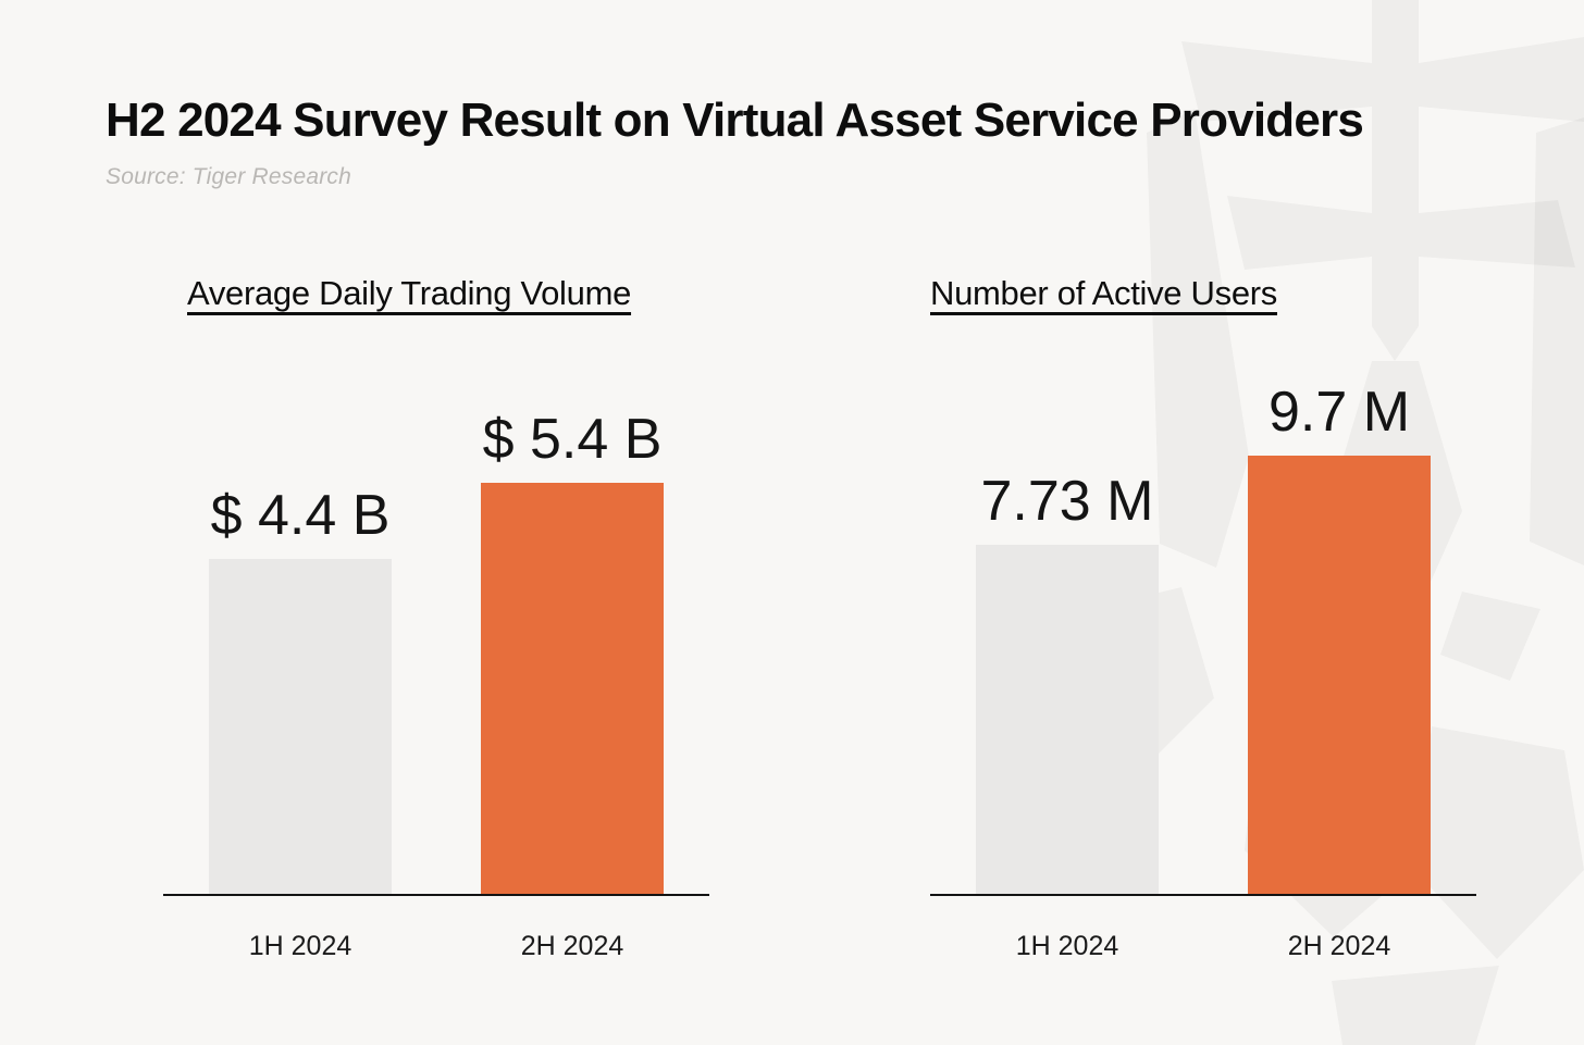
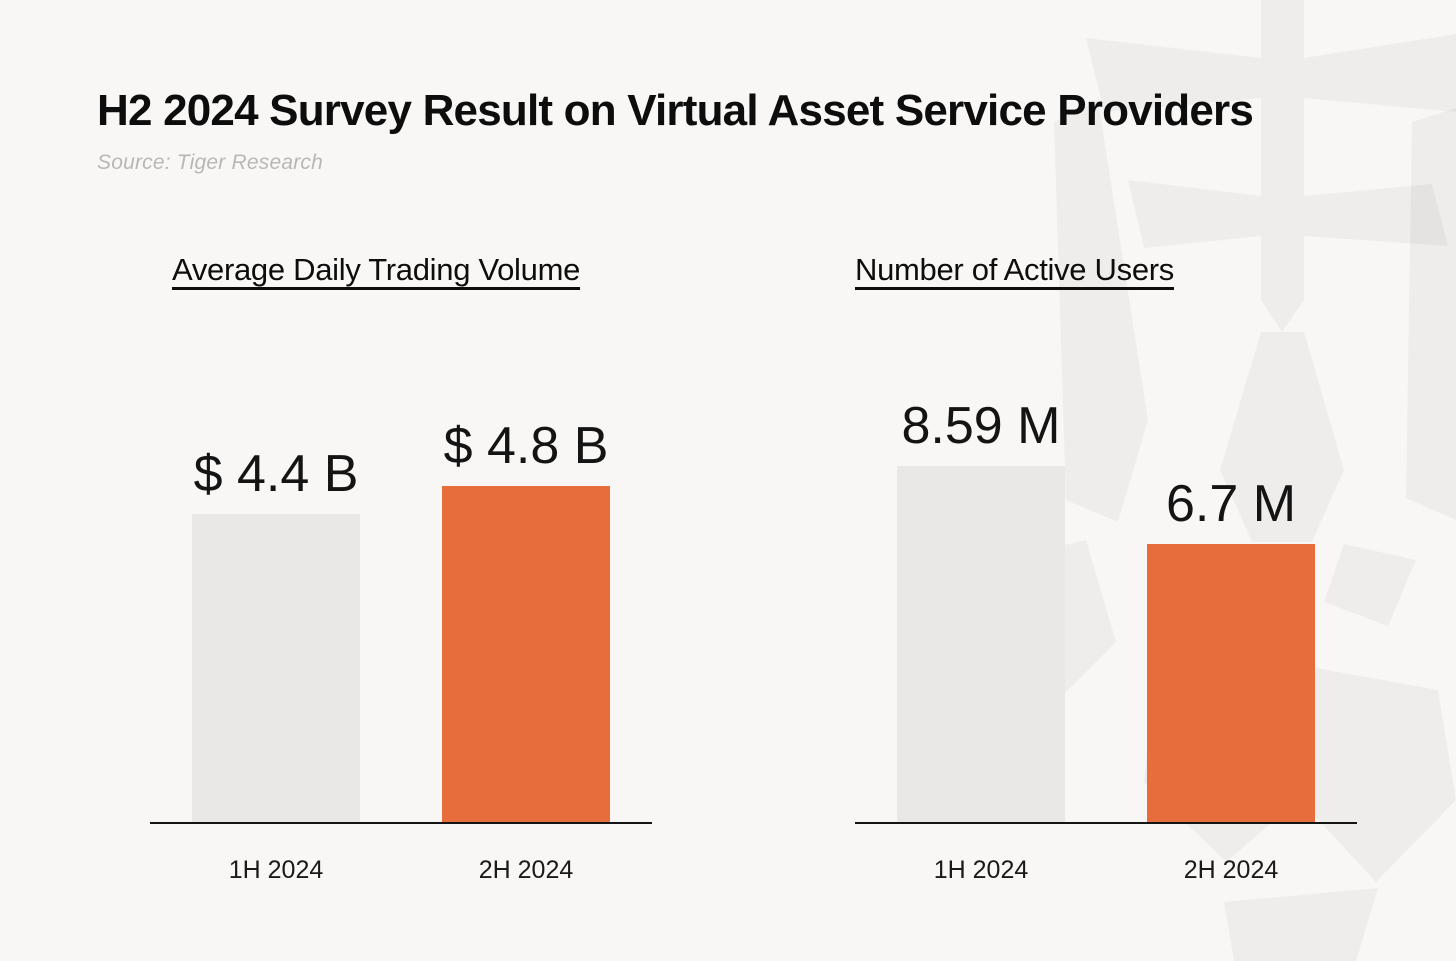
Average Daily Trading Volume/2H 2024: 5.4 -> 4.8
Number of Active Users/1H 2024: 7.73 -> 8.59
Number of Active Users/2H 2024: 9.7 -> 6.7
